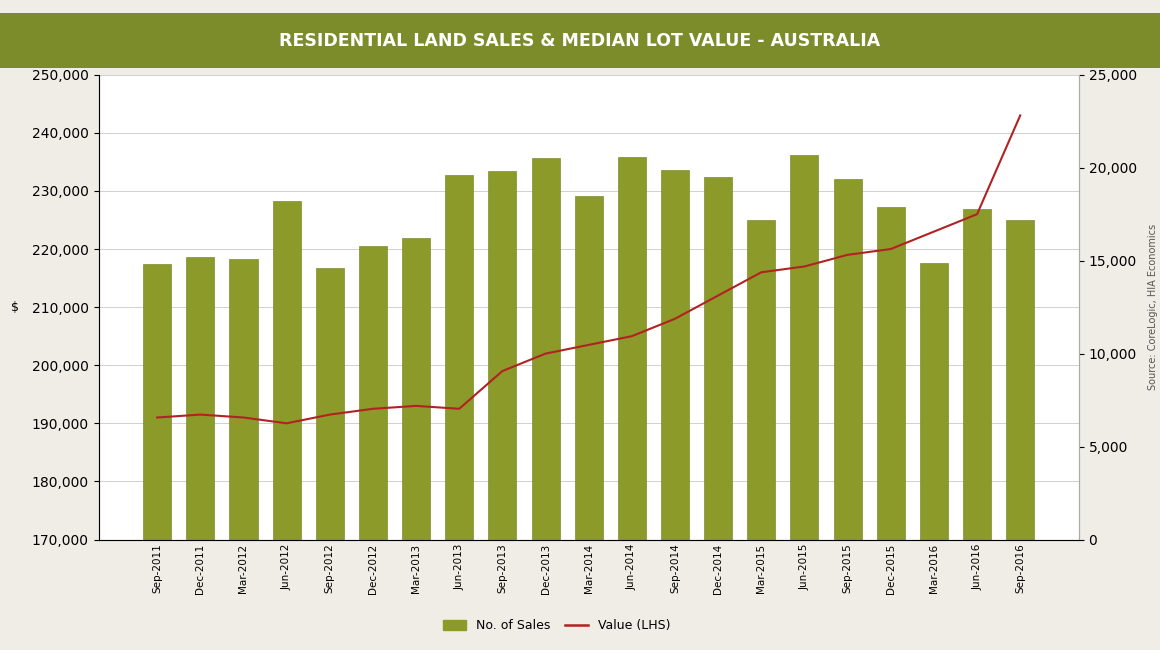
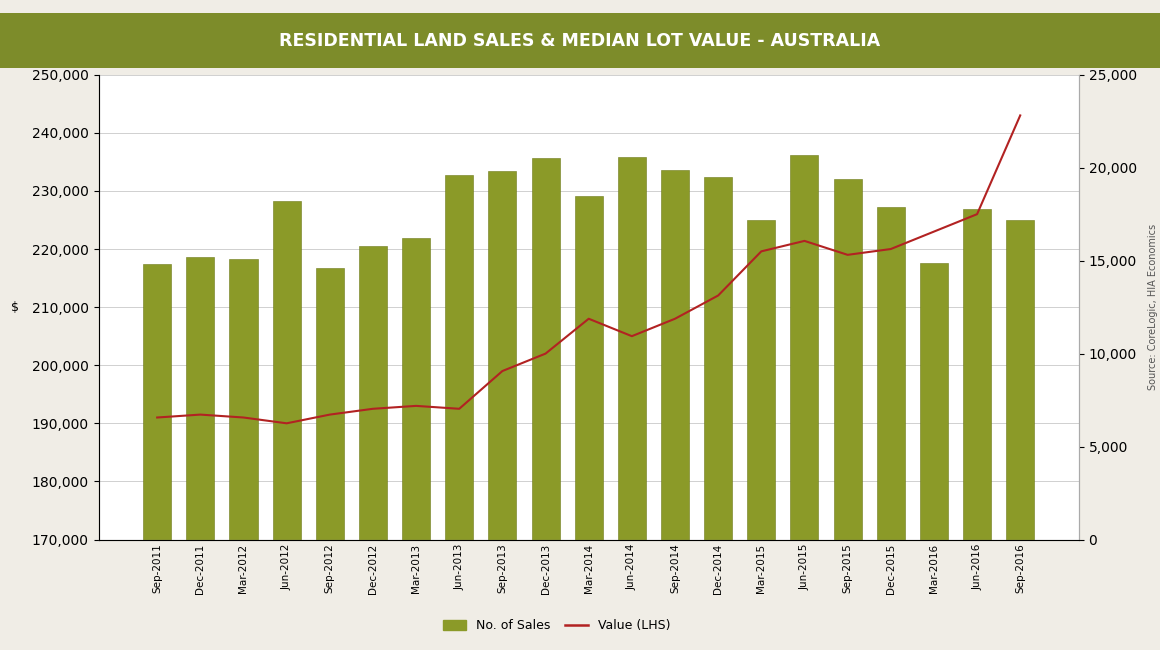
Value (LHS)/Mar-2014: 203,500 -> 208,000
Value (LHS)/Mar-2015: 216,000 -> 219,600
Value (LHS)/Jun-2015: 217,000 -> 221,400
